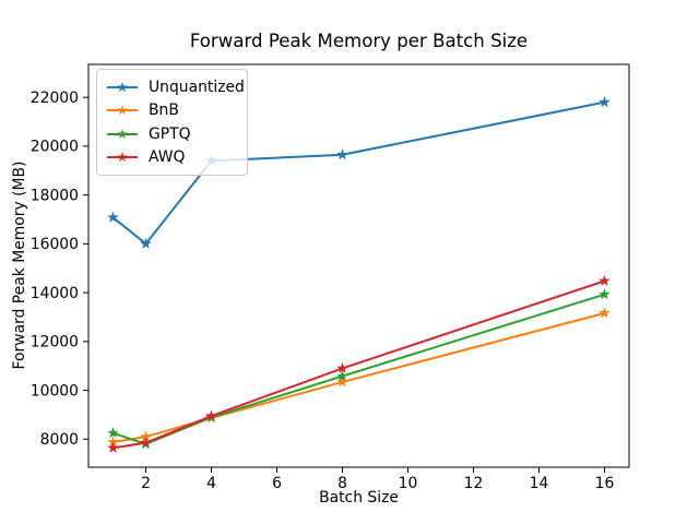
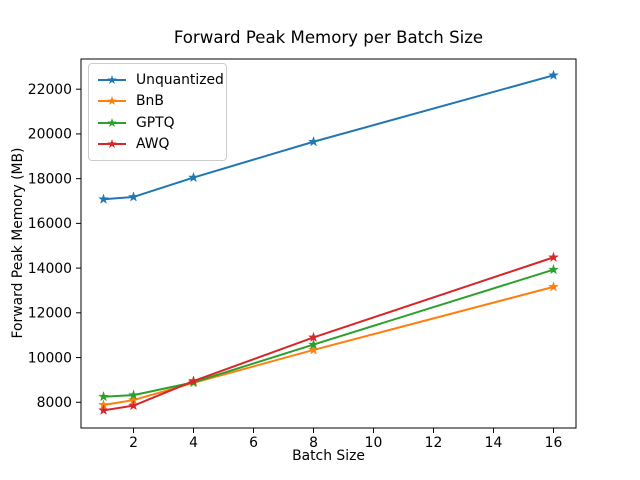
Unquantized/2: 16000 -> 17200
GPTQ/2: 7800 -> 8300
Unquantized/4: 19400 -> 18000
Unquantized/16: 21800 -> 22600
